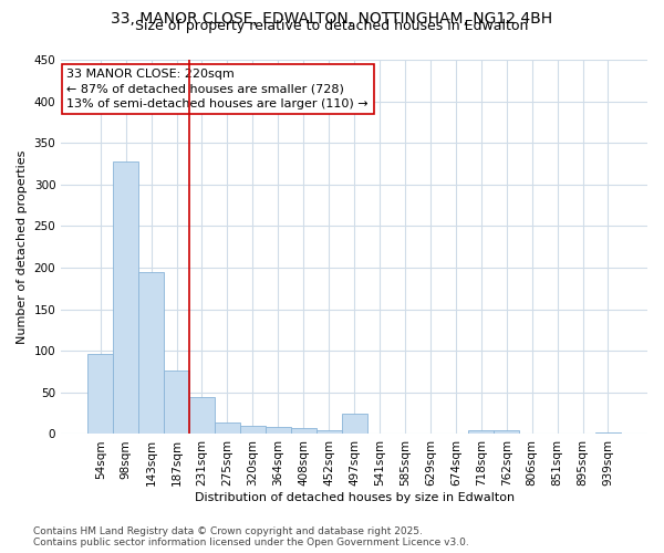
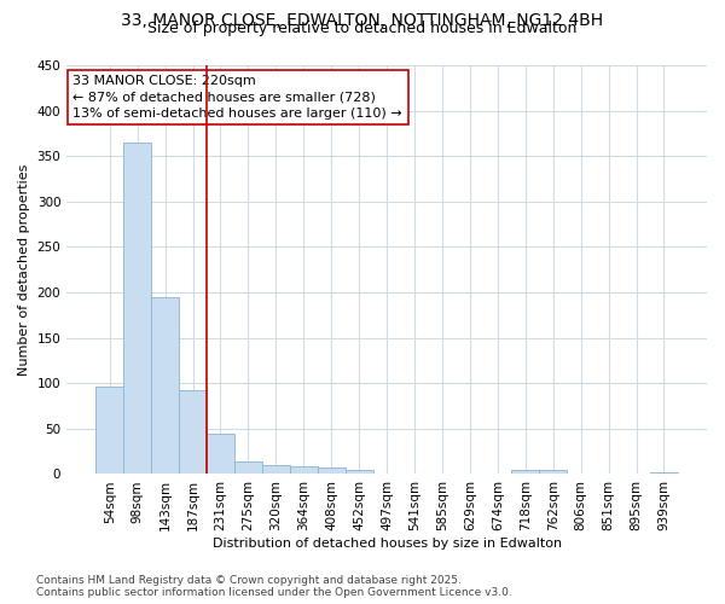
98sqm: 328 -> 365
187sqm: 76 -> 92
497sqm: 24 -> 1
